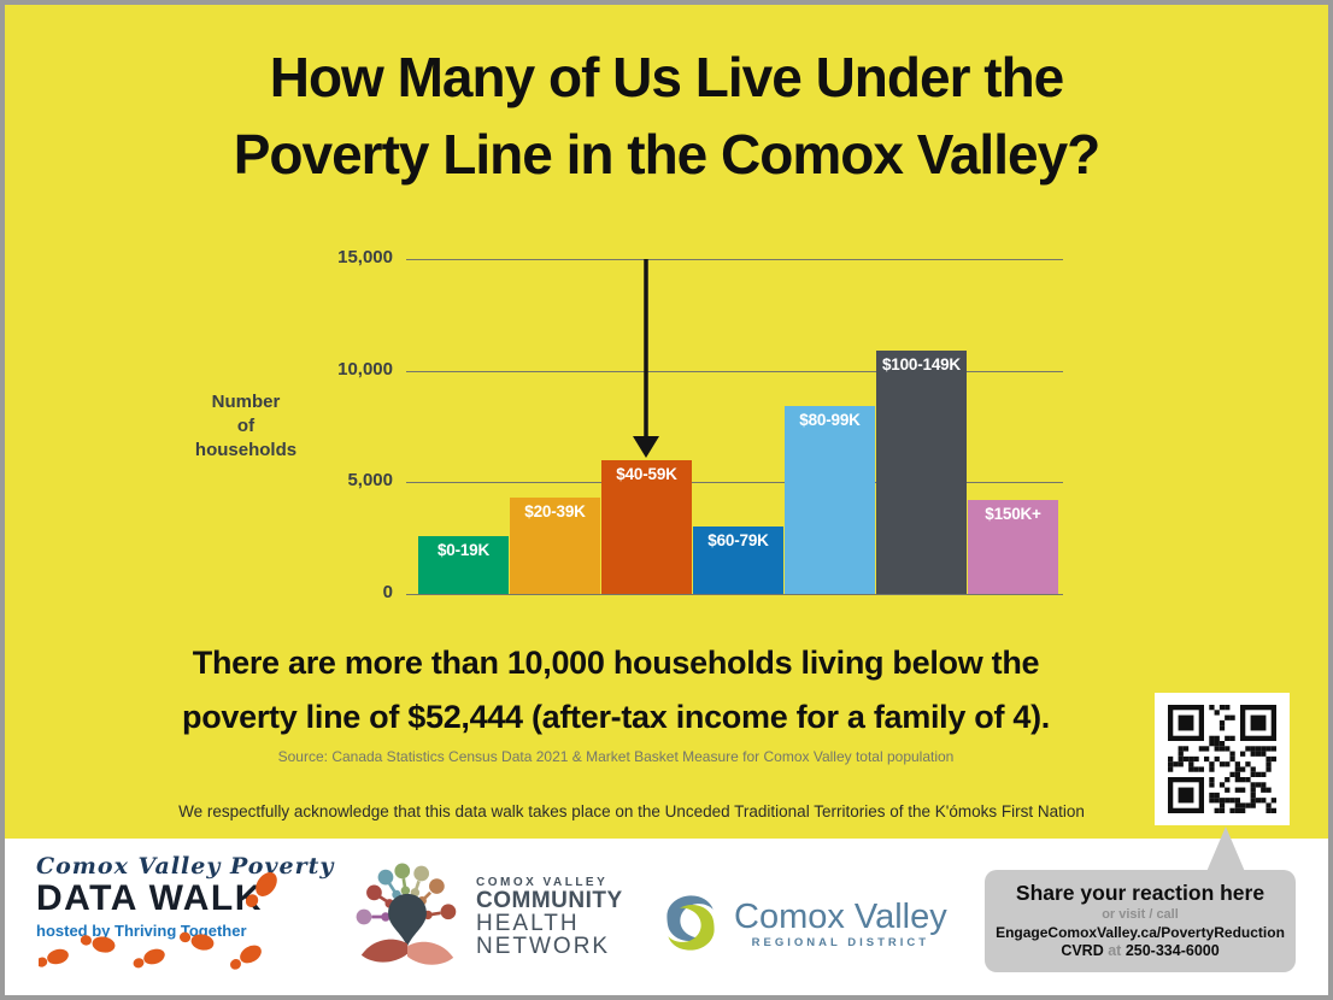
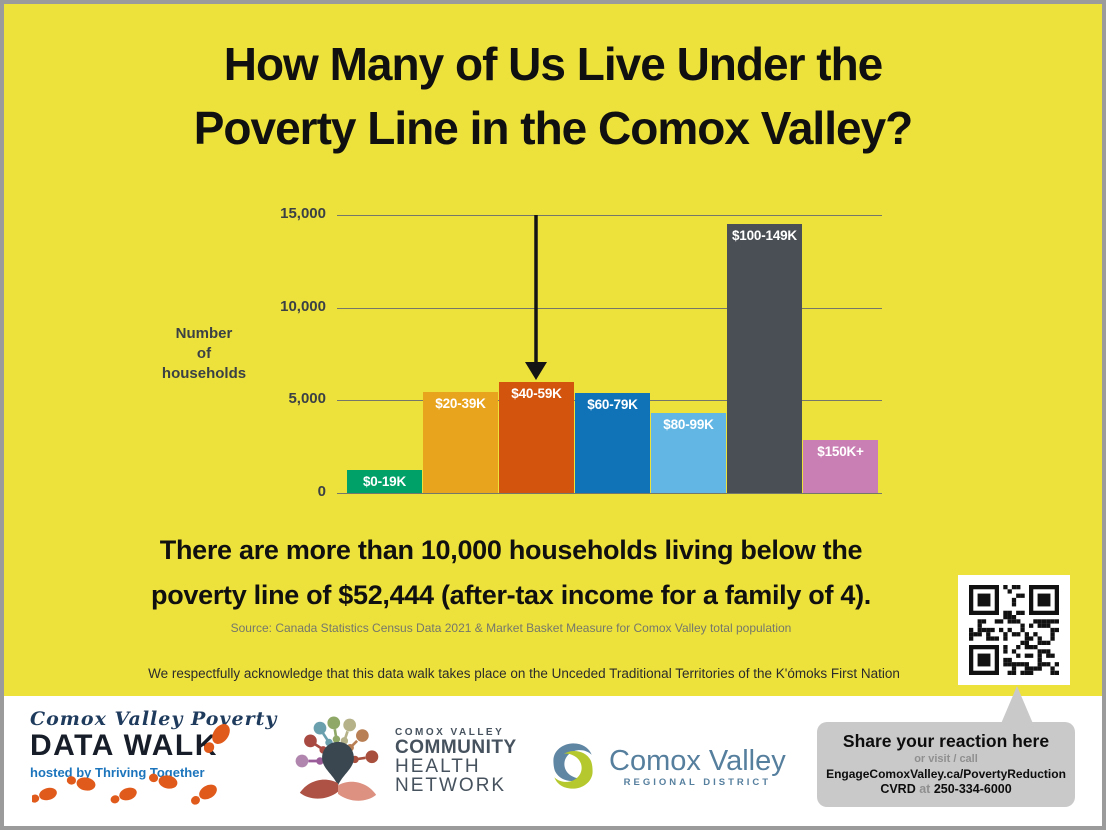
$0-19K: 2600 -> 1200
$20-39K: 4300 -> 5400
$60-79K: 3000 -> 5400
$80-99K: 8400 -> 4300
$100-149K: 10900 -> 14500
$150K+: 4200 -> 2800
